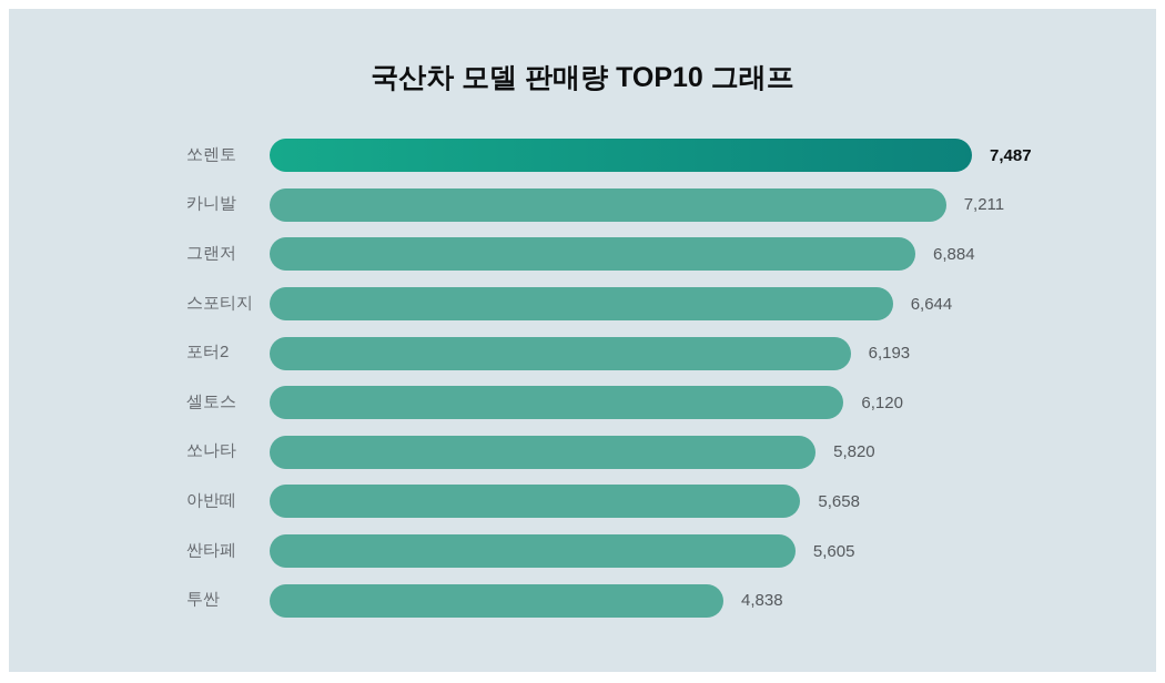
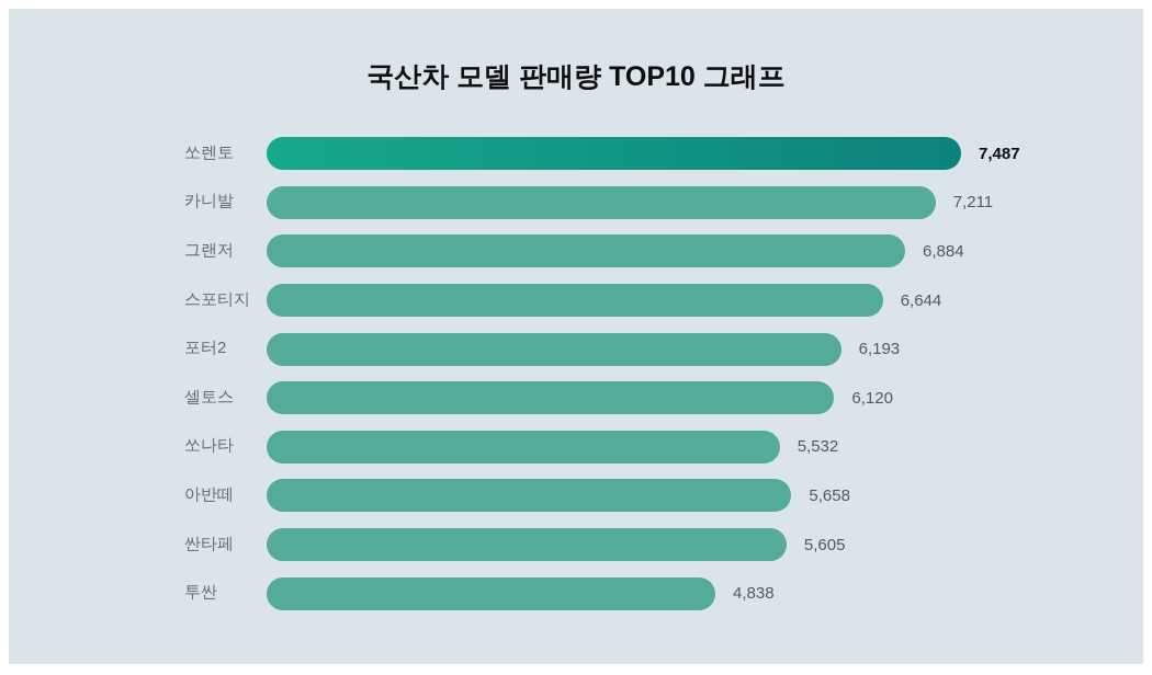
쏘나타: 5,820 -> 5,532
